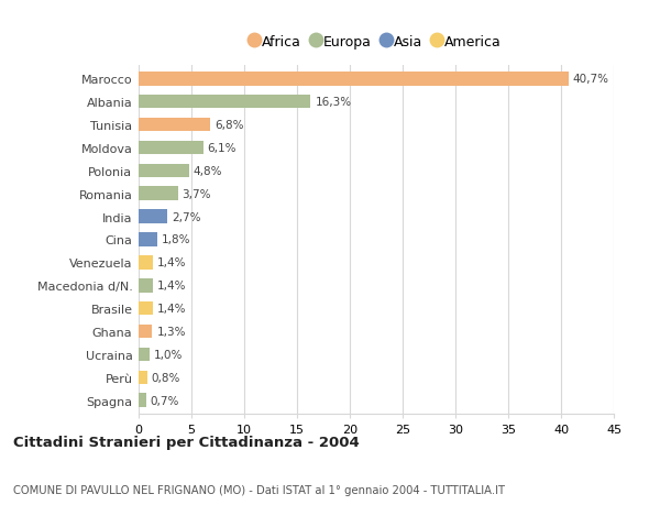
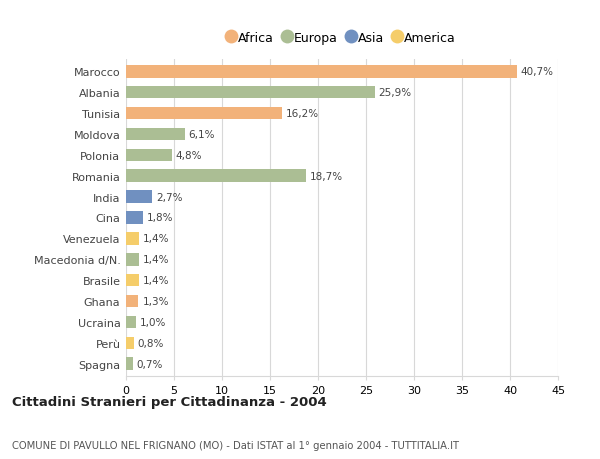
Albania: 16,3% -> 25,9%
Tunisia: 6,8% -> 16,2%
Romania: 3,7% -> 18,7%
